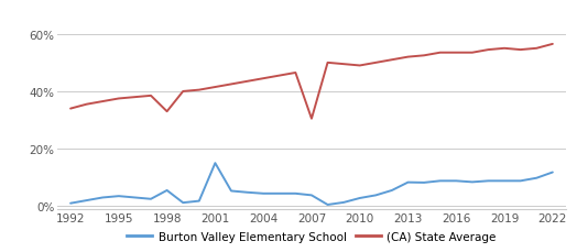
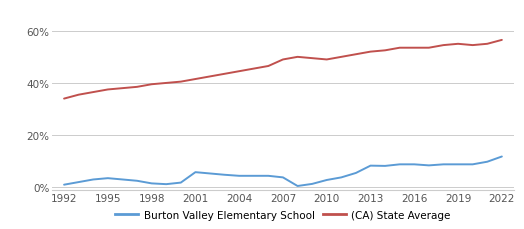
Burton Valley Elementary School/1998: 5.5% -> 1.5%
(CA) State Average/1998: 33.0% -> 39.5%
Burton Valley Elementary School/2001: 15.0% -> 5.8%
(CA) State Average/2007: 30.5% -> 49.0%
